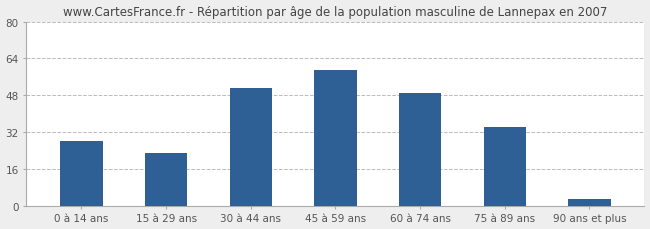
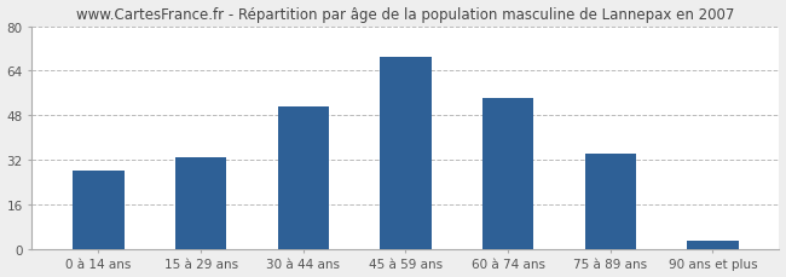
15 à 29 ans: 23 -> 33
45 à 59 ans: 59 -> 69
60 à 74 ans: 49 -> 54
